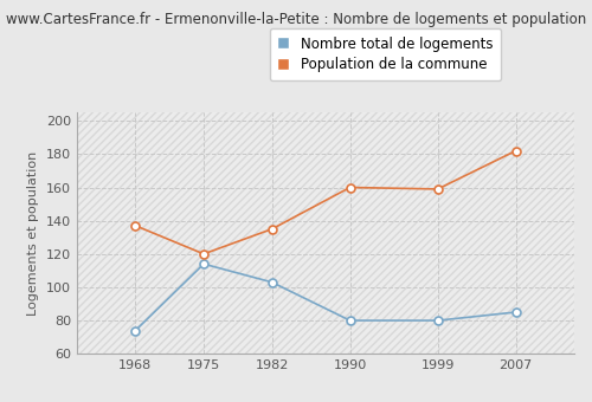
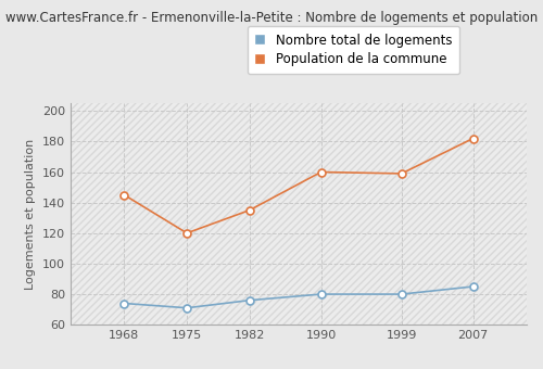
Population de la commune/1968: 137 -> 145
Nombre total de logements/1975: 114 -> 71
Nombre total de logements/1982: 103 -> 76
